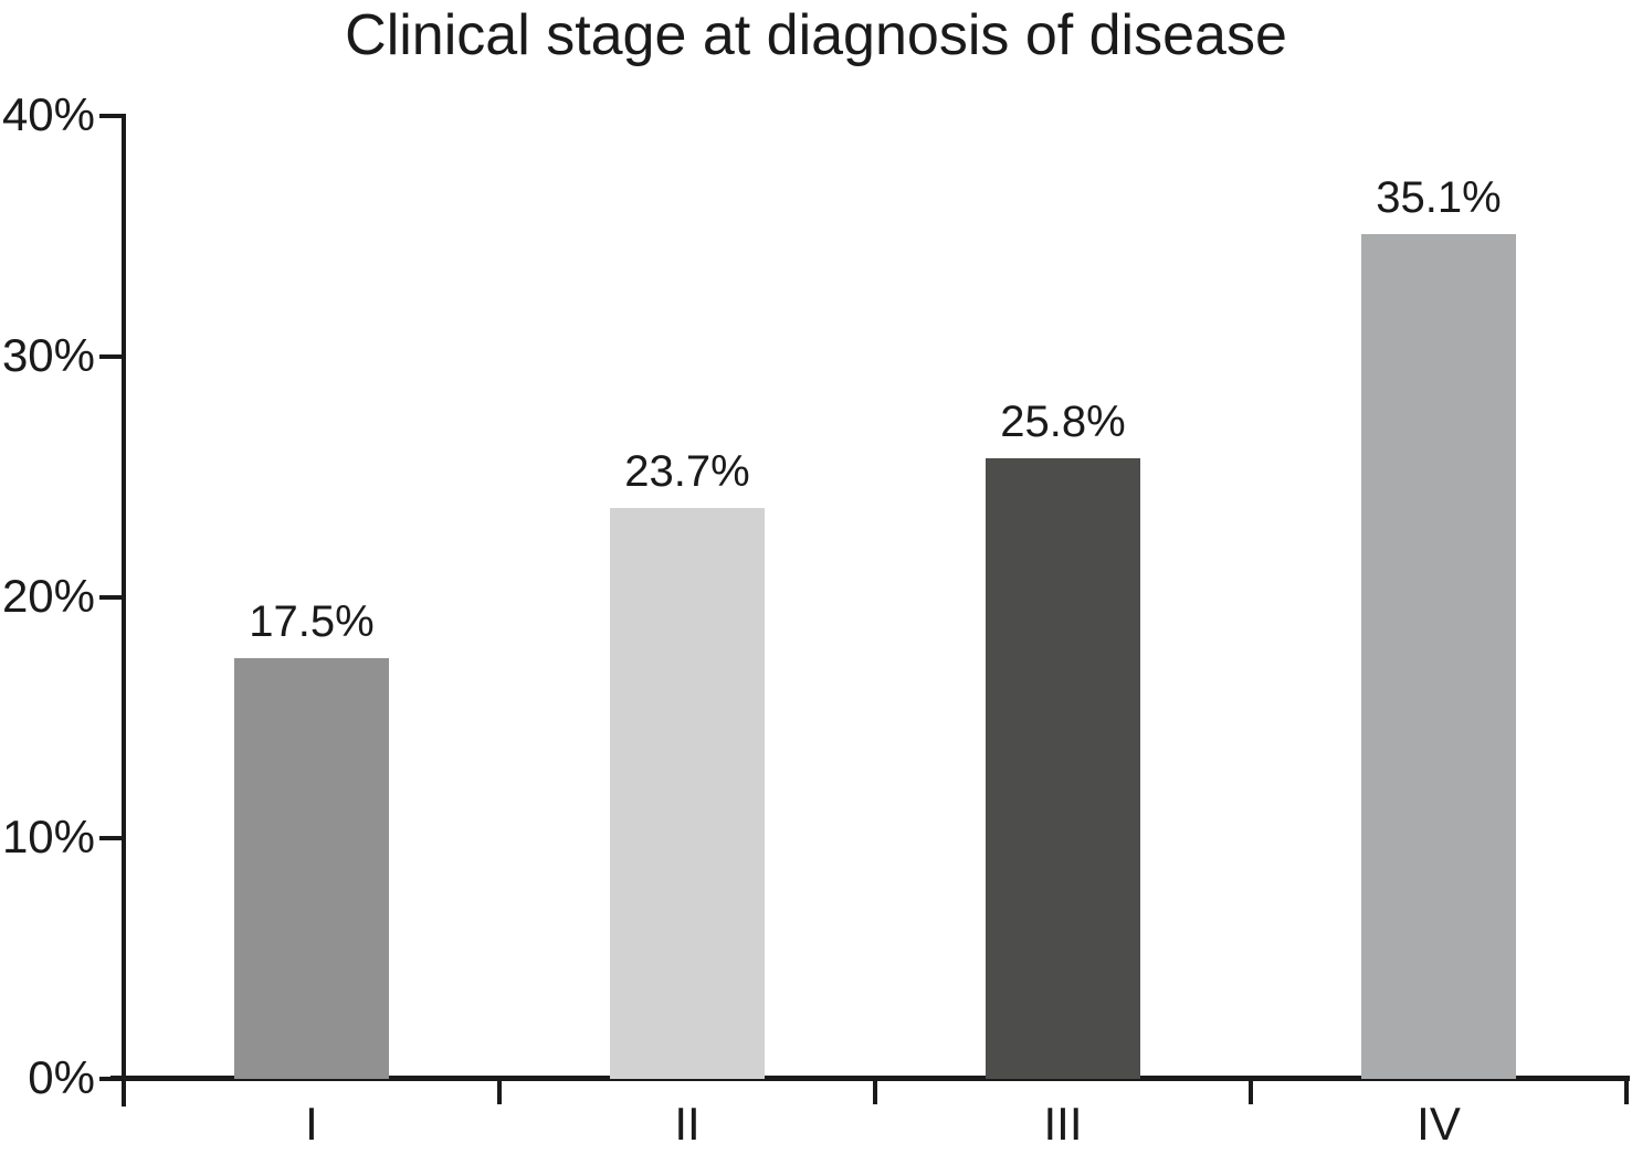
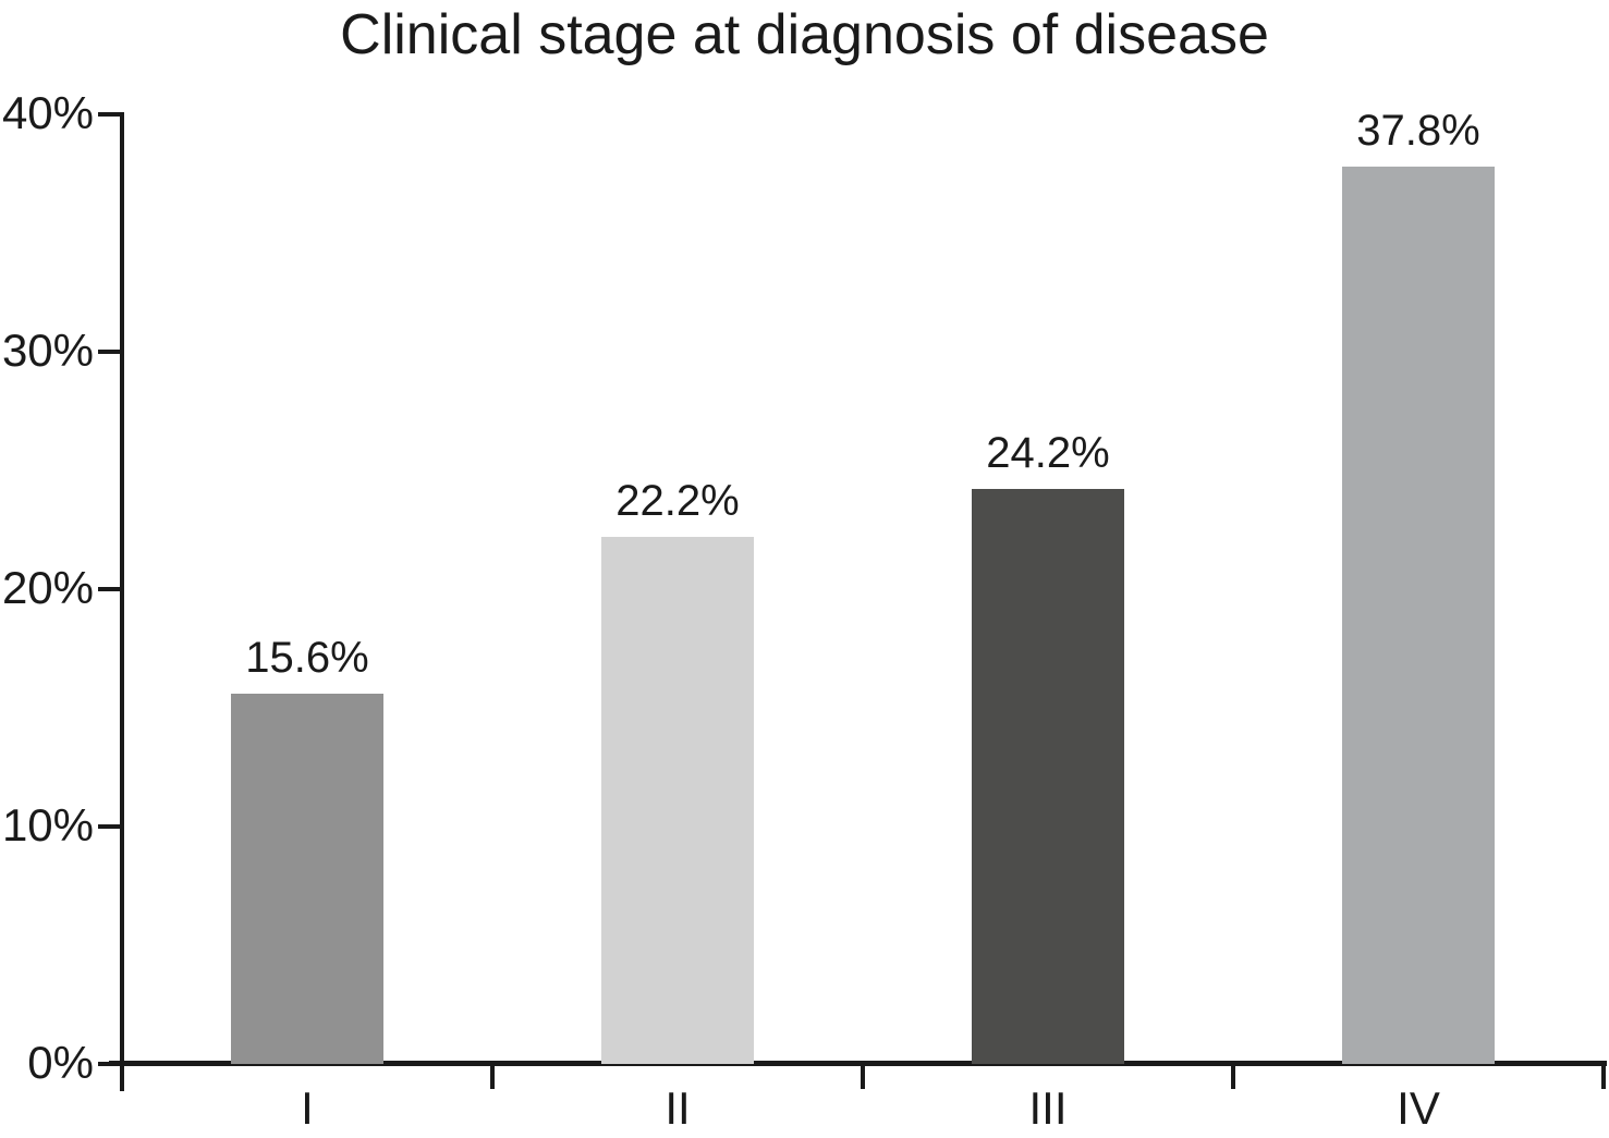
I: 17.5% -> 15.6%
II: 23.7% -> 22.2%
III: 25.8% -> 24.2%
IV: 35.1% -> 37.8%
